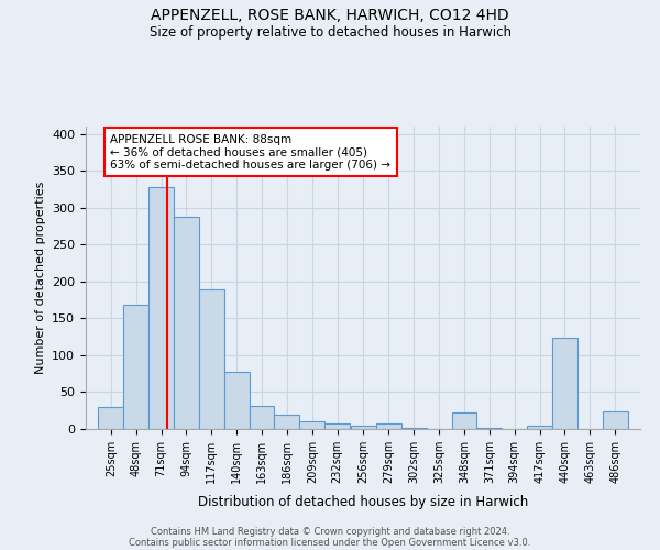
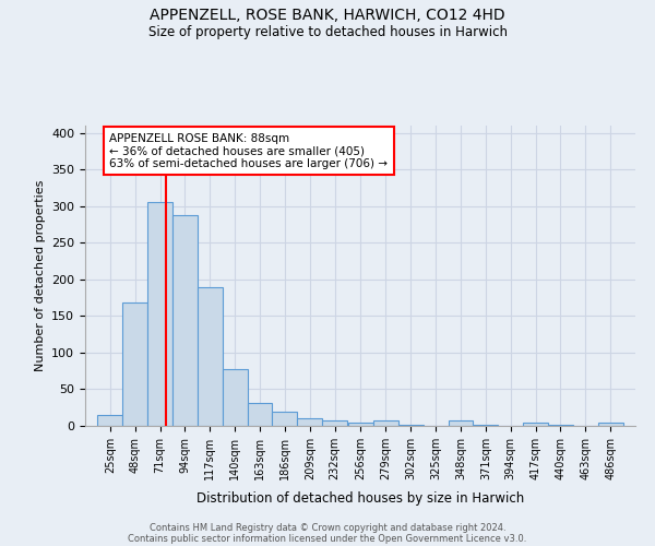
25sqm: 30 -> 15
71sqm: 328 -> 305
348sqm: 22 -> 8
440sqm: 124 -> 2
486sqm: 24 -> 5
